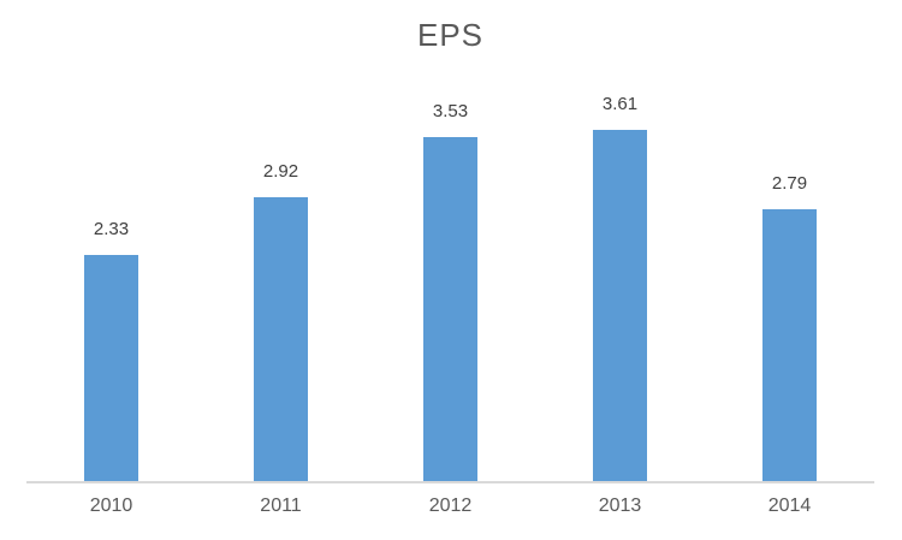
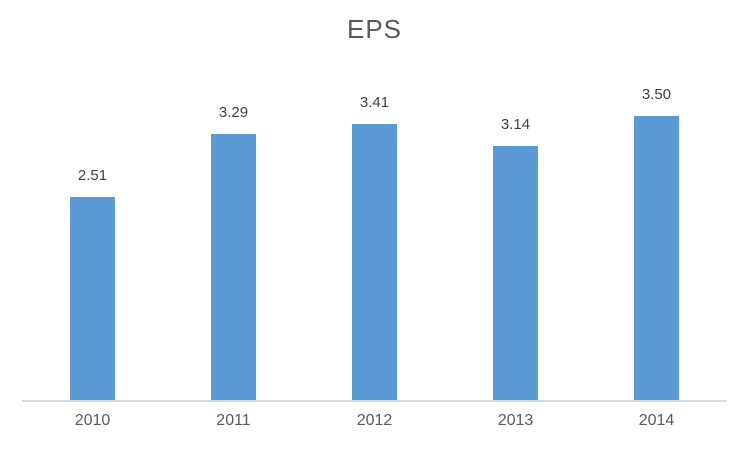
2010: 2.33 -> 2.51
2011: 2.92 -> 3.29
2012: 3.53 -> 3.41
2013: 3.61 -> 3.14
2014: 2.79 -> 3.50
